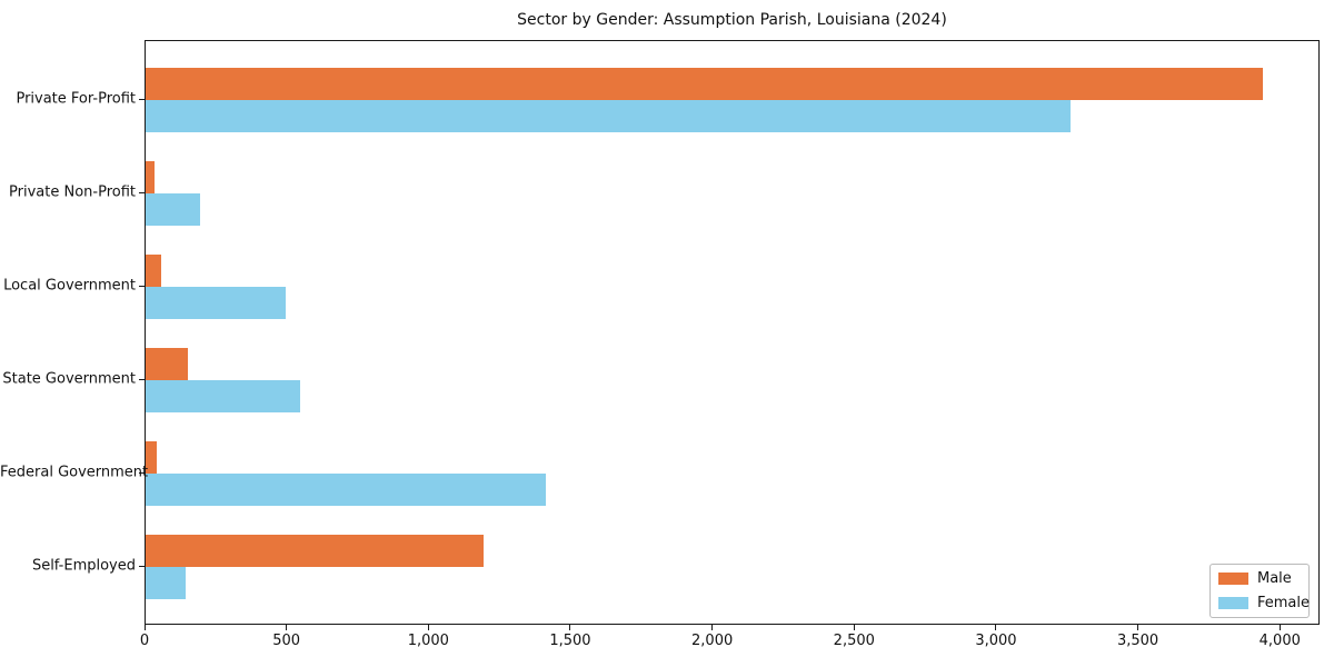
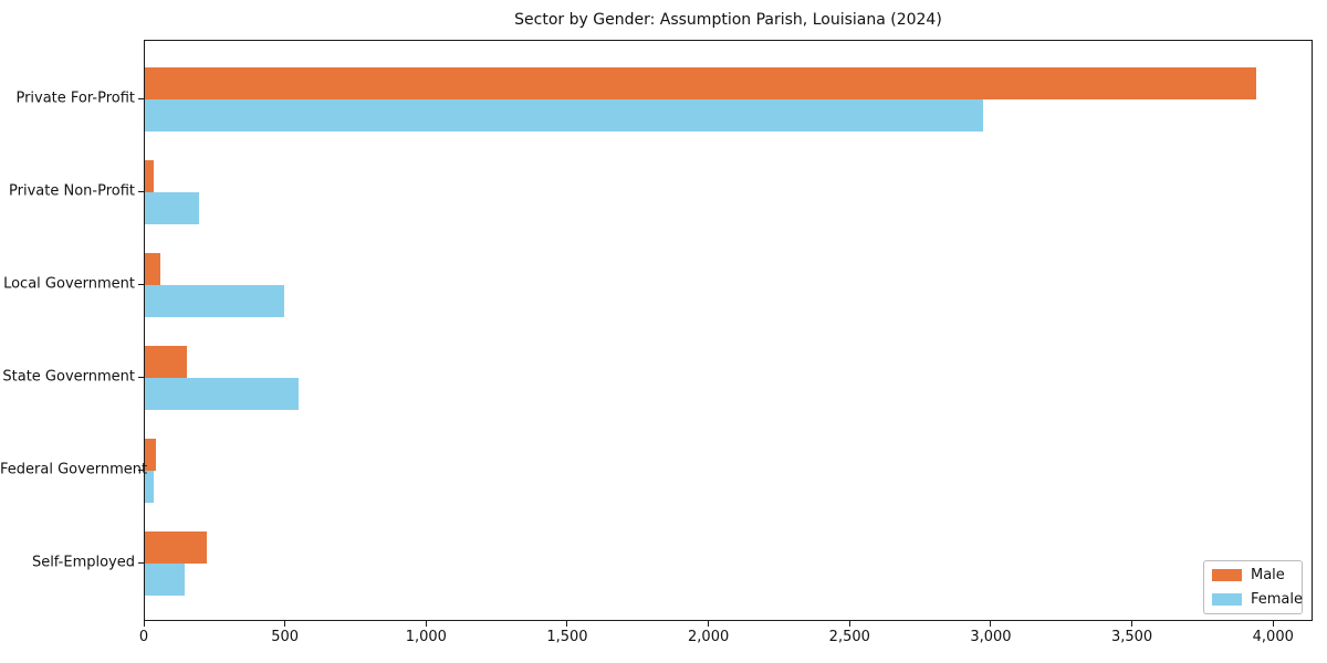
Female/Private For-Profit: 3260 -> 2970
Female/Federal Government: 1410 -> 30
Male/Self-Employed: 1190 -> 220
